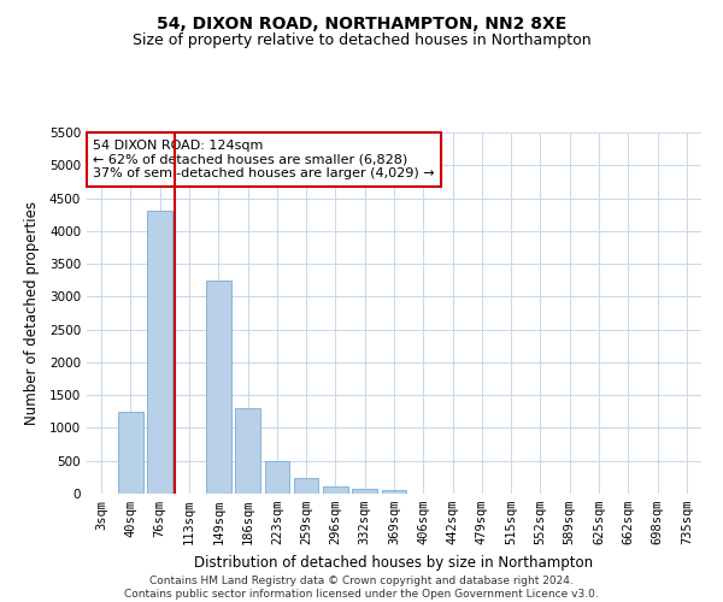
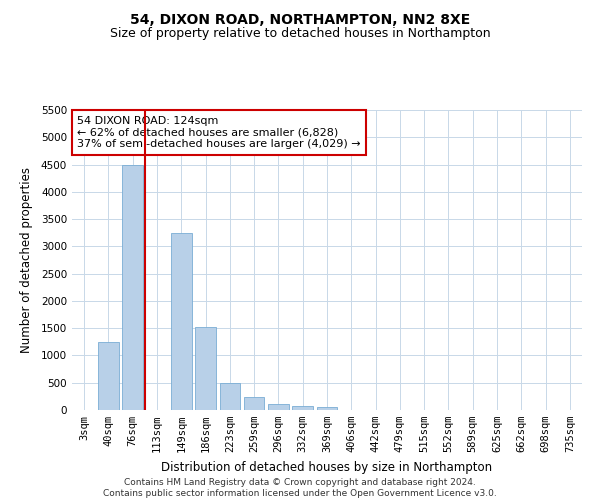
76sqm: 4300 -> 4500
186sqm: 1300 -> 1520
